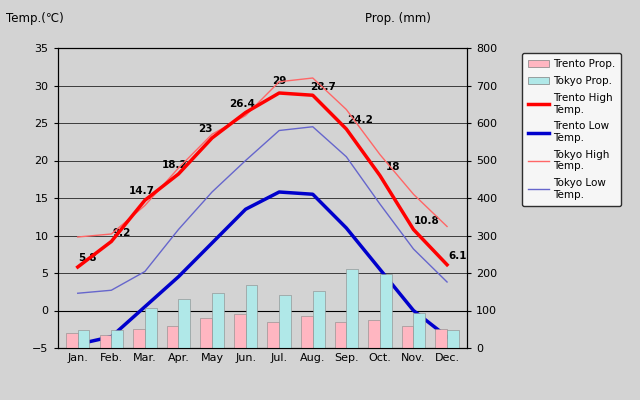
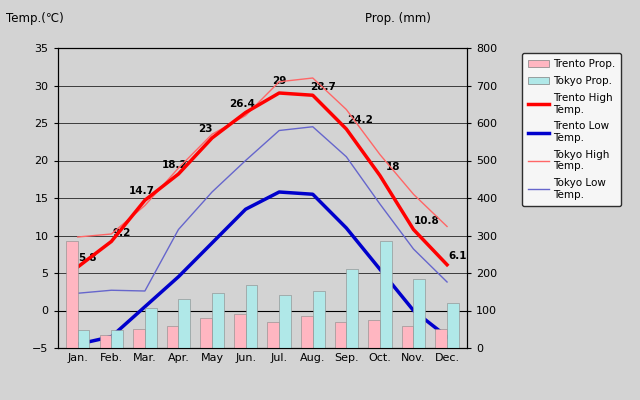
Trento Prop./Jan.: 40 -> 285
Tokyo Low Temp./Mar.: 5.2 -> 2.6
Tokyo Prop./Oct.: 198 -> 285
Tokyo Prop./Nov.: 93 -> 185
Tokyo Prop./Dec.: 48 -> 120
